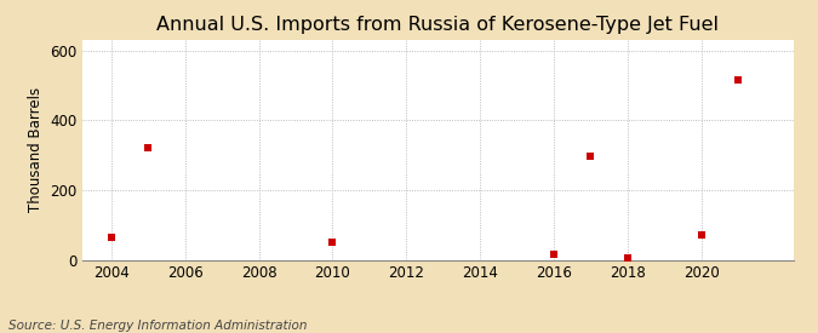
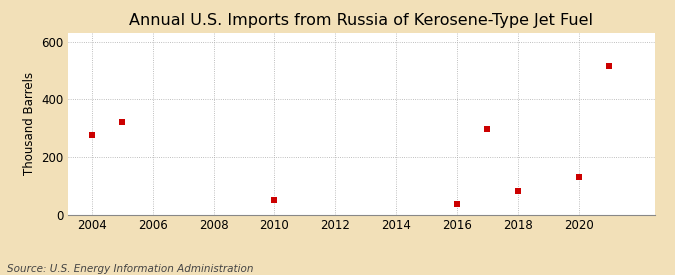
2004: 65 -> 275
2016: 15 -> 35
2018: 4 -> 80
2020: 72 -> 130
